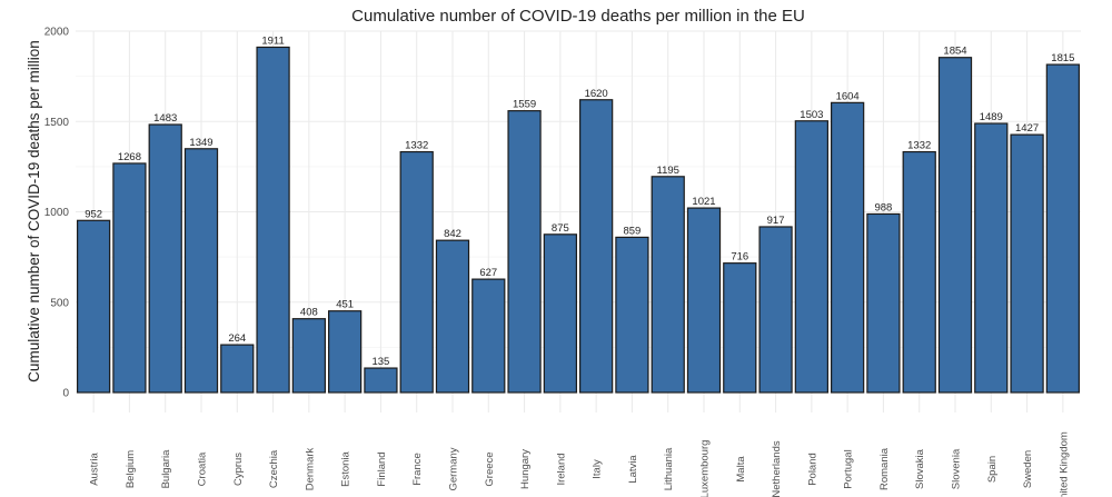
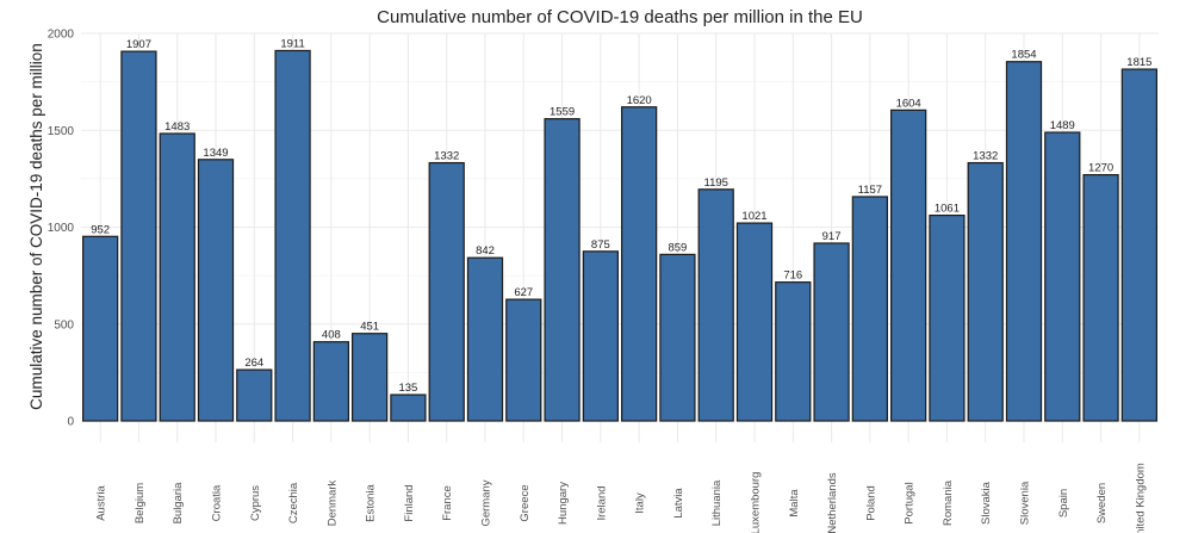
Belgium: 1268 -> 1907
Poland: 1503 -> 1157
Romania: 988 -> 1061
Sweden: 1427 -> 1270
